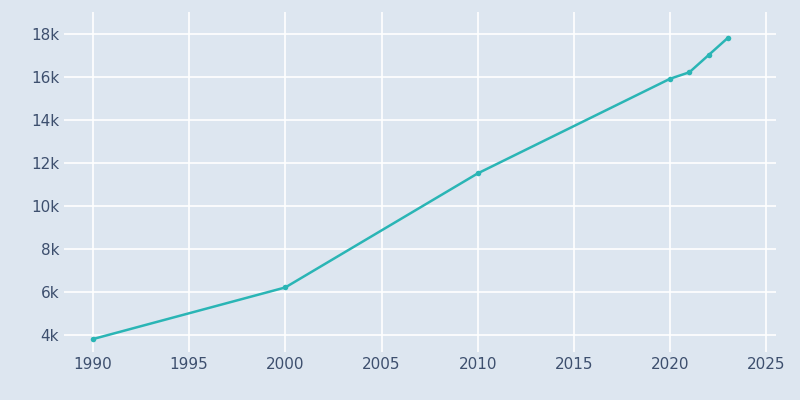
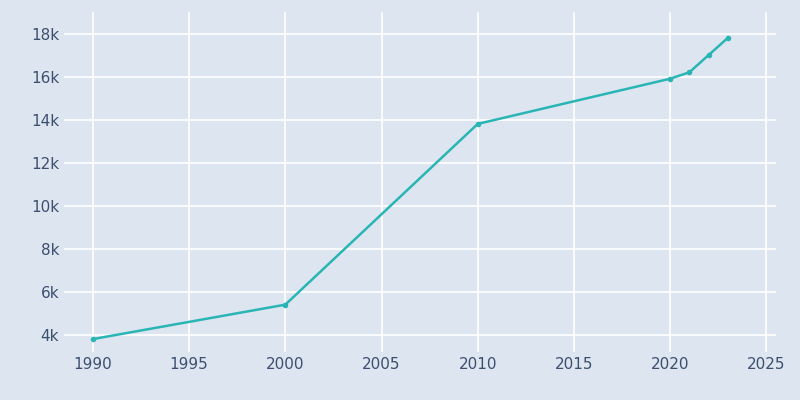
2000: 6.2k -> 5.4k
2010: 11.5k -> 13.8k
